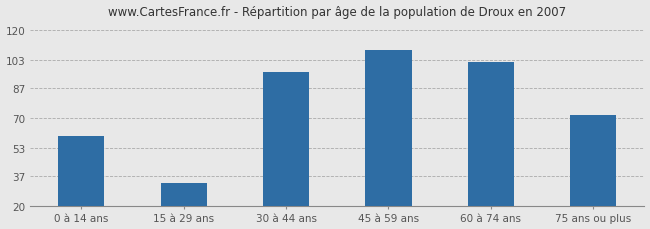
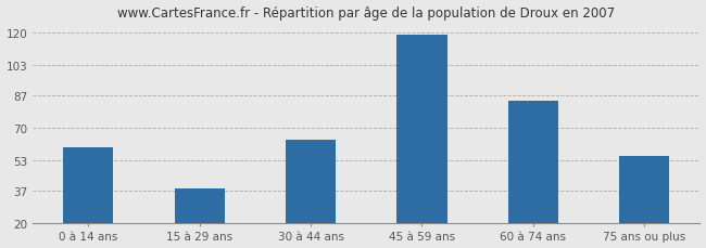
15 à 29 ans: 33 -> 38
30 à 44 ans: 96 -> 64
45 à 59 ans: 109 -> 119
60 à 74 ans: 102 -> 84
75 ans ou plus: 72 -> 55
